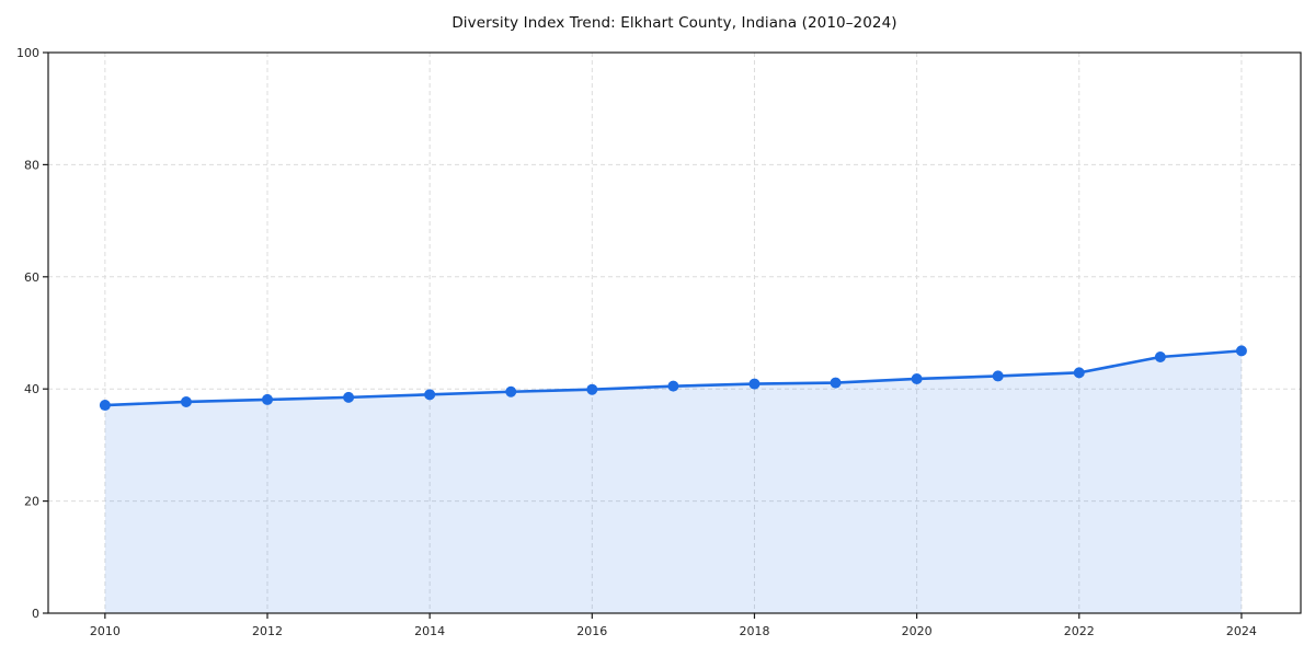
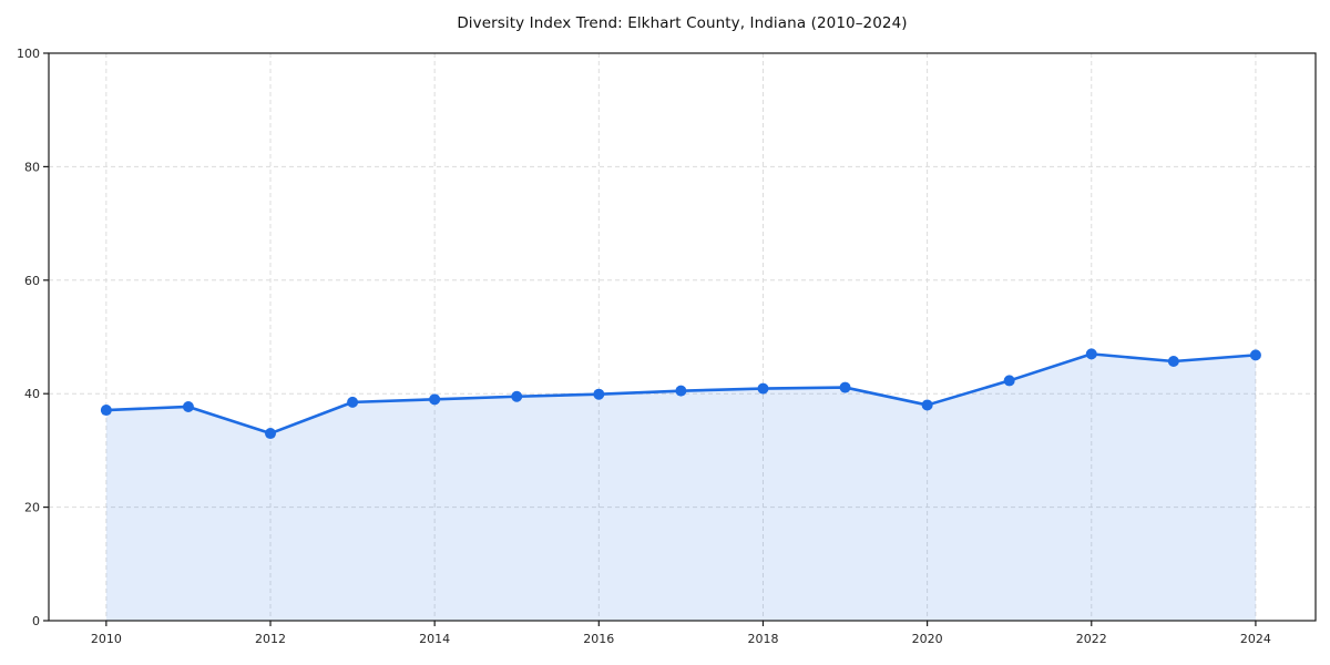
2012: 38 -> 33
2020: 42 -> 38
2022: 43 -> 47
